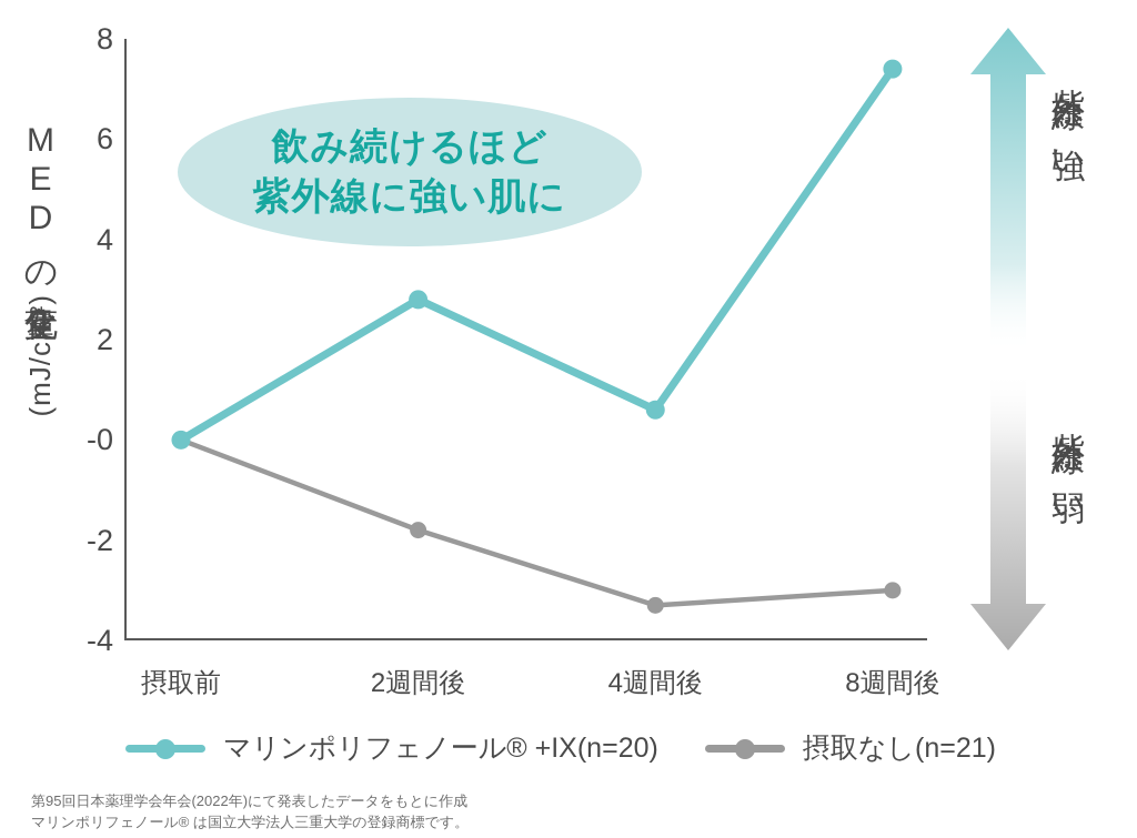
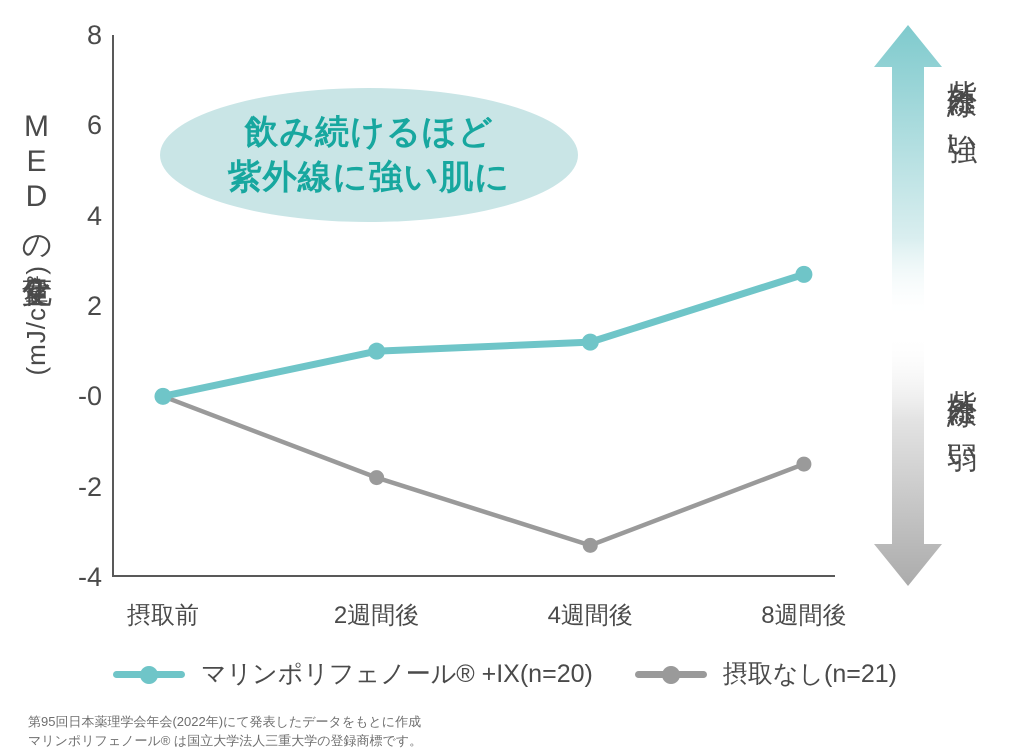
マリンポリフェノール® +IX(n=20)/2週間後: 2.8 -> 1.0
マリンポリフェノール® +IX(n=20)/4週間後: 0.6 -> 1.2
マリンポリフェノール® +IX(n=20)/8週間後: 7.4 -> 2.7
摂取なし(n=21)/8週間後: -3.0 -> -1.5
